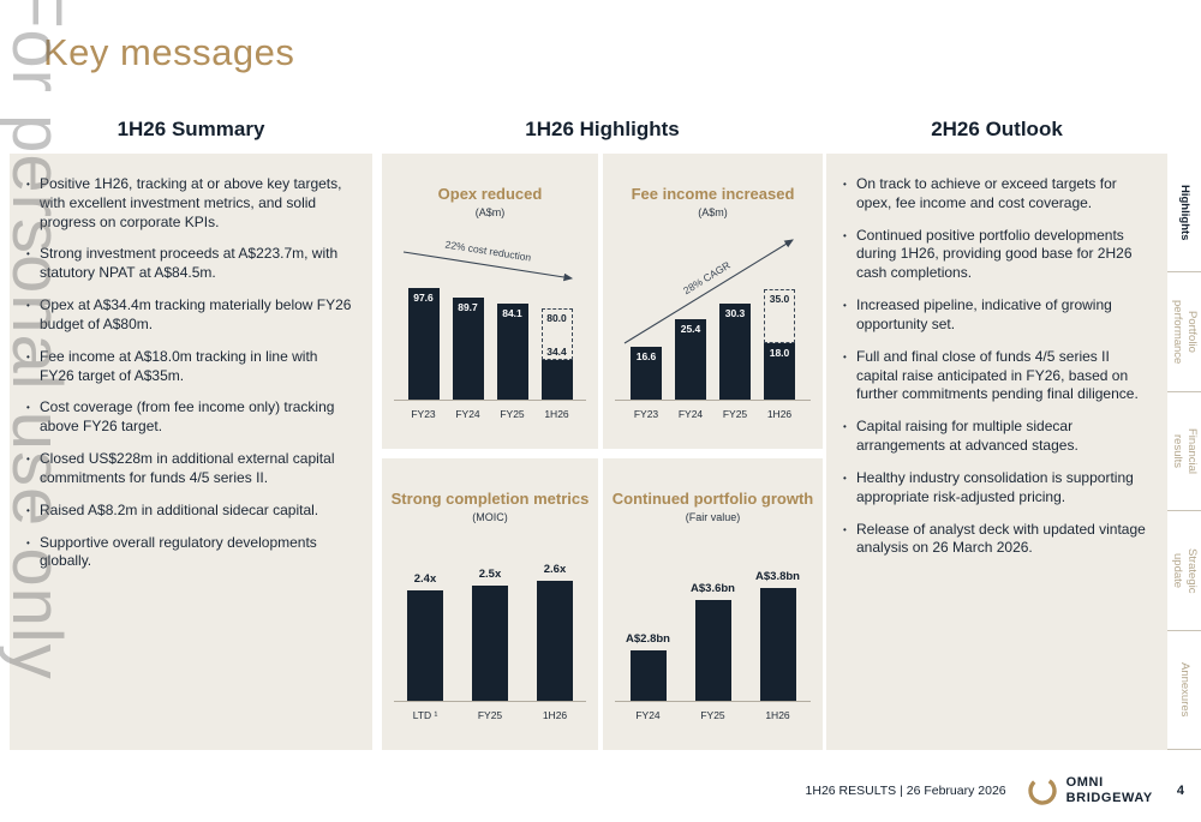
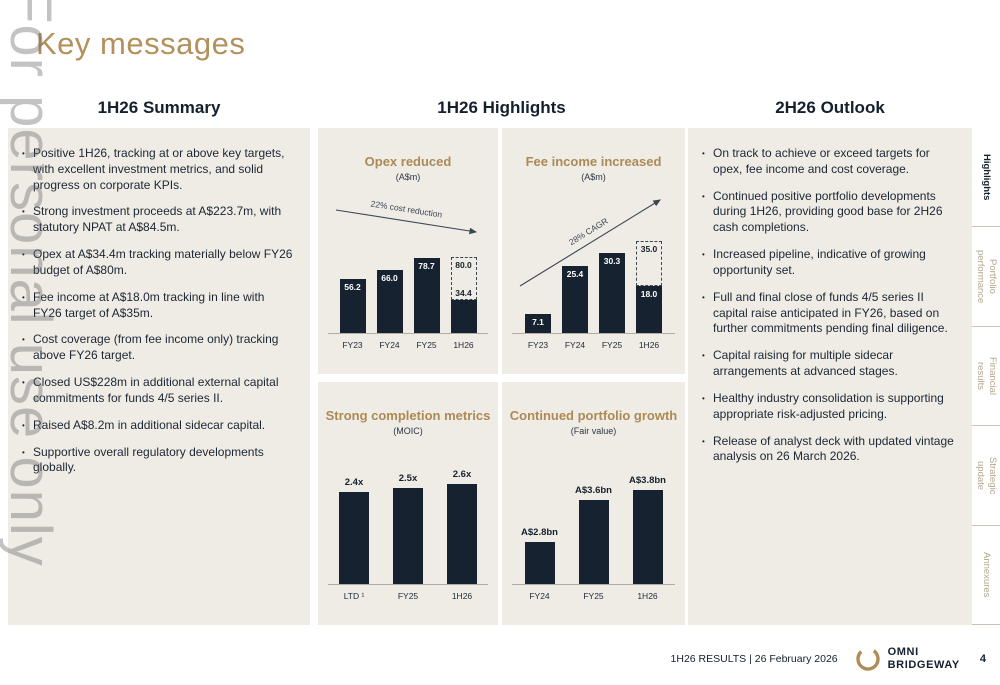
Opex reduced/FY23: 97.6 -> 56.2
Opex reduced/FY24: 89.7 -> 66.0
Opex reduced/FY25: 84.1 -> 78.7
Fee income increased/FY23: 16.6 -> 7.1
